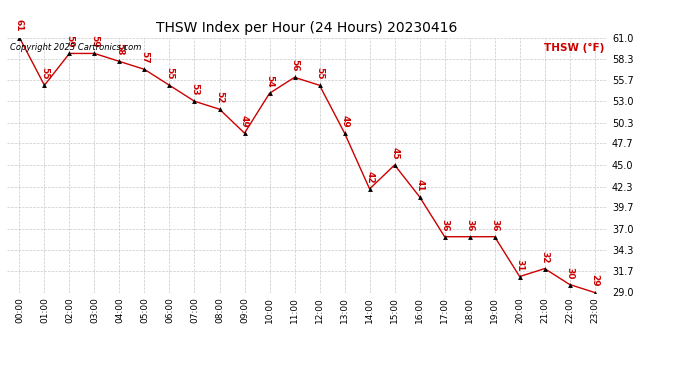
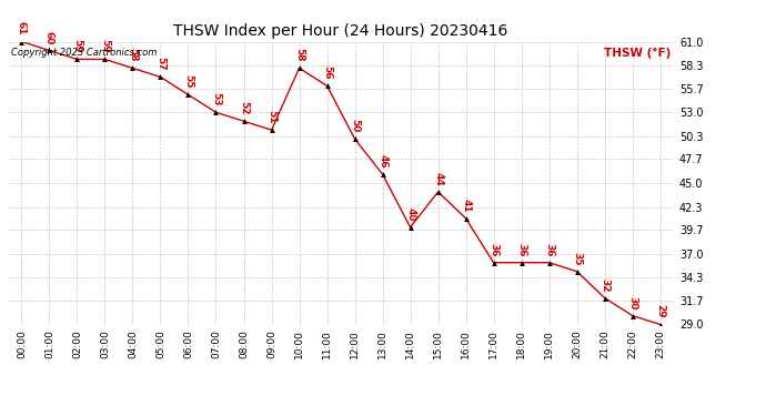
01:00: 55 -> 60
09:00: 49 -> 51
10:00: 54 -> 58
12:00: 55 -> 50
13:00: 49 -> 46
14:00: 42 -> 40
15:00: 45 -> 44
20:00: 31 -> 35
